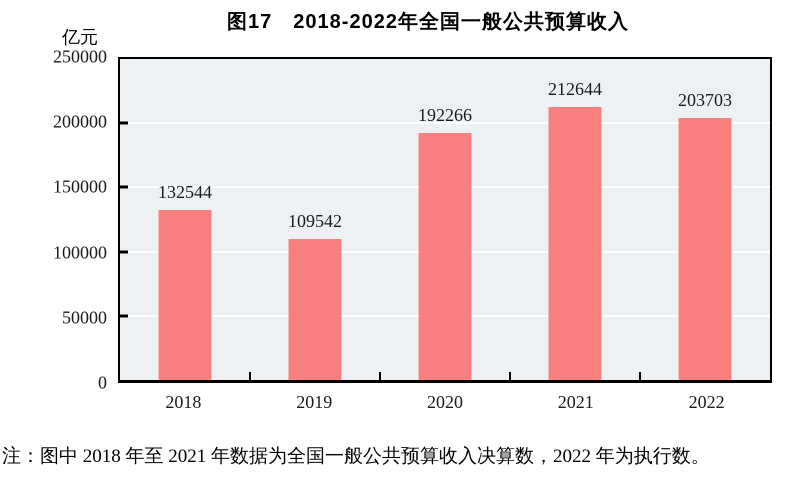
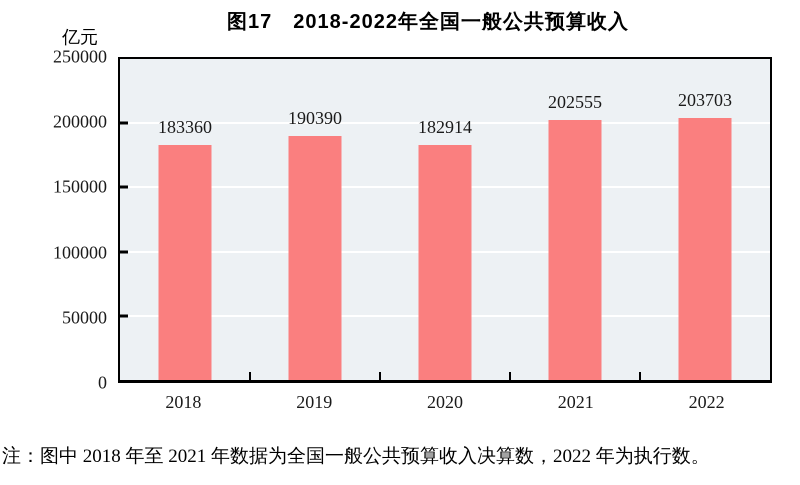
2018: 132544 -> 183360
2019: 109542 -> 190390
2020: 192266 -> 182914
2021: 212644 -> 202555
